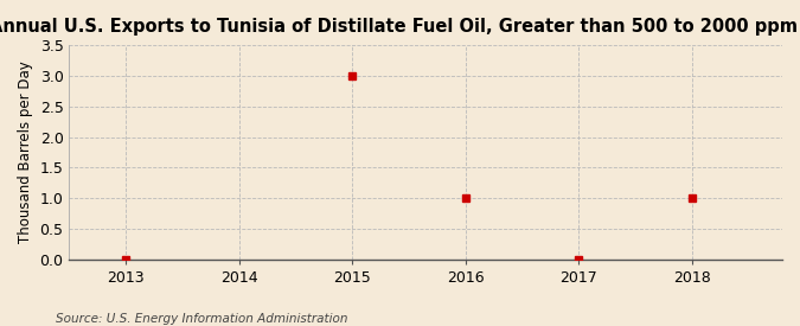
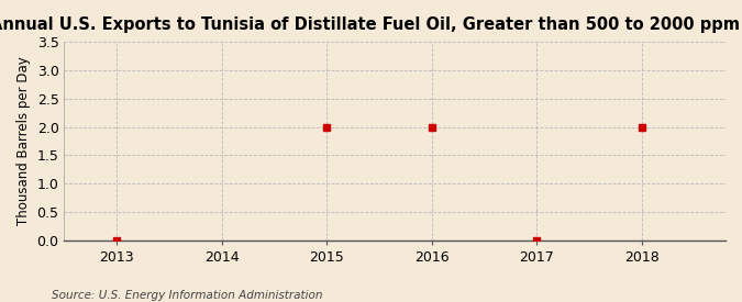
2015: 3 -> 2
2016: 1 -> 2
2018: 1 -> 2
